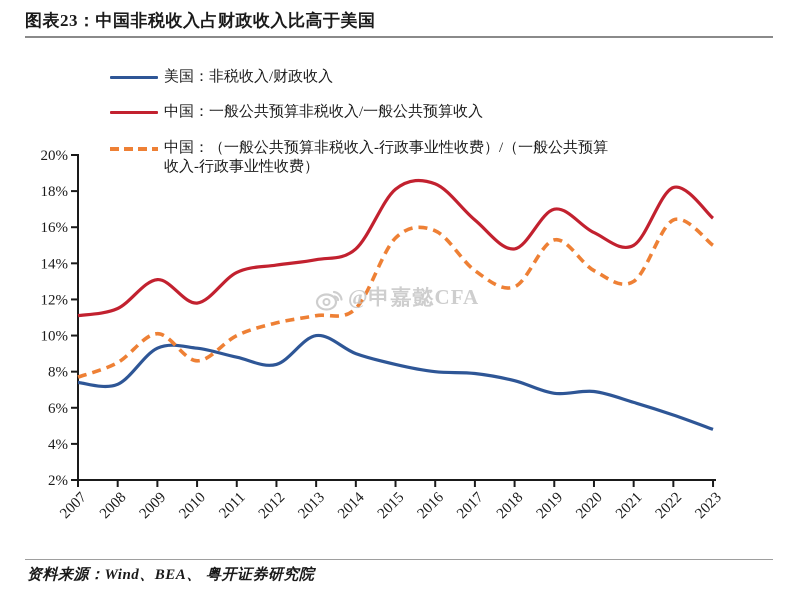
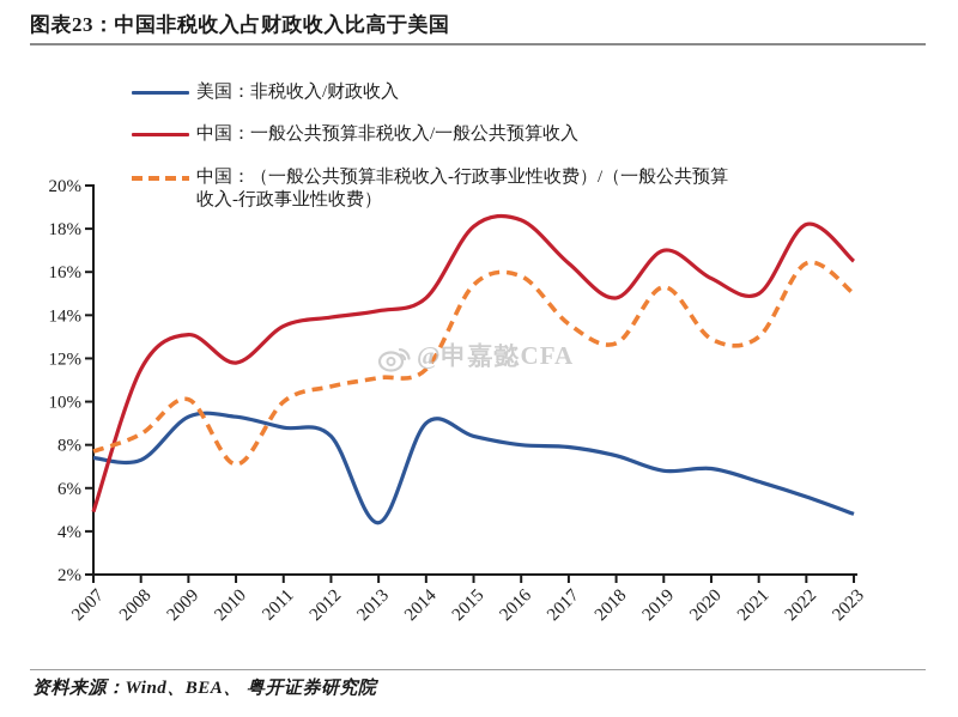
中国：一般公共预算非税收入/一般公共预算收入/2007: 11.1% -> 4.9%
中国：（一般公共预算非税收入-行政事业性收费）/（一般公共预算收入-行政事业性收费）/2010: 8.6% -> 7.1%
美国：非税收入/财政收入/2013: 10.0% -> 4.4%
中国：（一般公共预算非税收入-行政事业性收费）/（一般公共预算收入-行政事业性收费）/2020: 13.6% -> 12.9%
